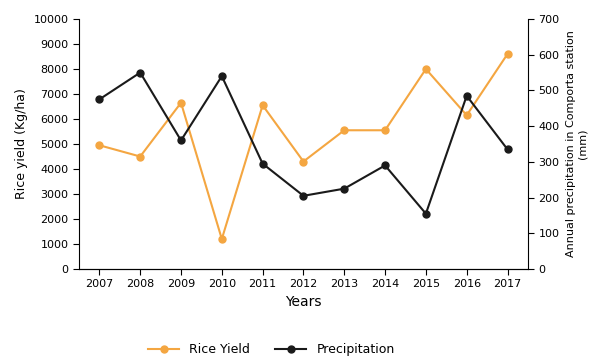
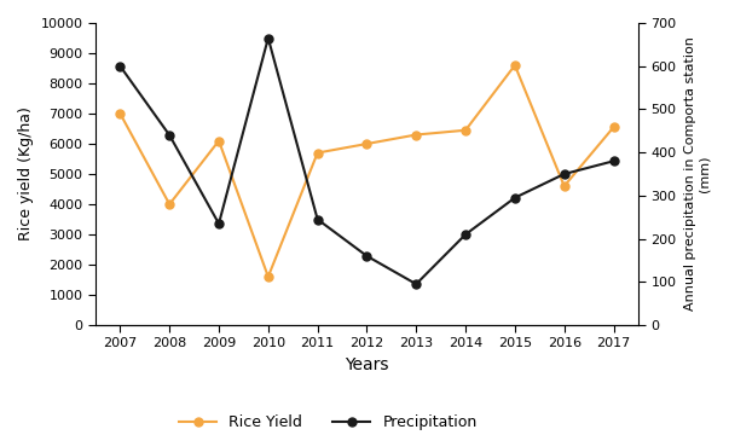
Rice Yield/2007: 4950 -> 7000
Precipitation/2007: 475 -> 600
Rice Yield/2008: 4500 -> 4000
Precipitation/2008: 550 -> 440
Rice Yield/2009: 6650 -> 6100
Precipitation/2009: 360 -> 235
Rice Yield/2010: 1200 -> 1600
Precipitation/2010: 540 -> 665
Rice Yield/2011: 6550 -> 5700
Precipitation/2011: 295 -> 245
Rice Yield/2012: 4300 -> 6000
Precipitation/2012: 205 -> 160
Rice Yield/2013: 5550 -> 6300
Precipitation/2013: 225 -> 95
Rice Yield/2014: 5550 -> 6450
Precipitation/2014: 290 -> 210
Rice Yield/2015: 8000 -> 8600
Precipitation/2015: 155 -> 295
Rice Yield/2016: 6150 -> 4600
Precipitation/2016: 485 -> 350
Rice Yield/2017: 8600 -> 6550
Precipitation/2017: 335 -> 380
